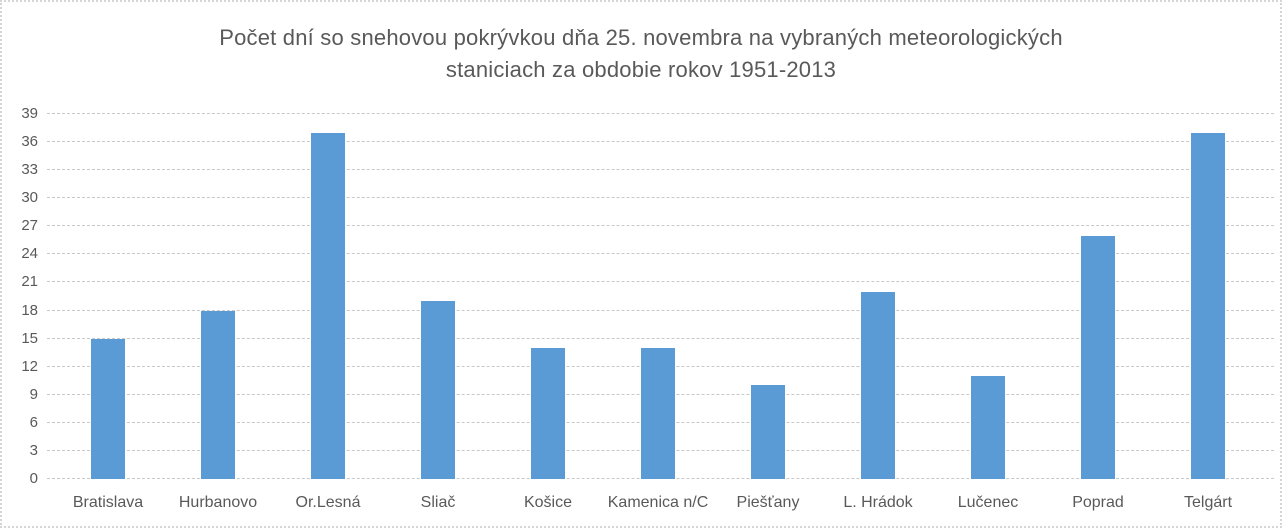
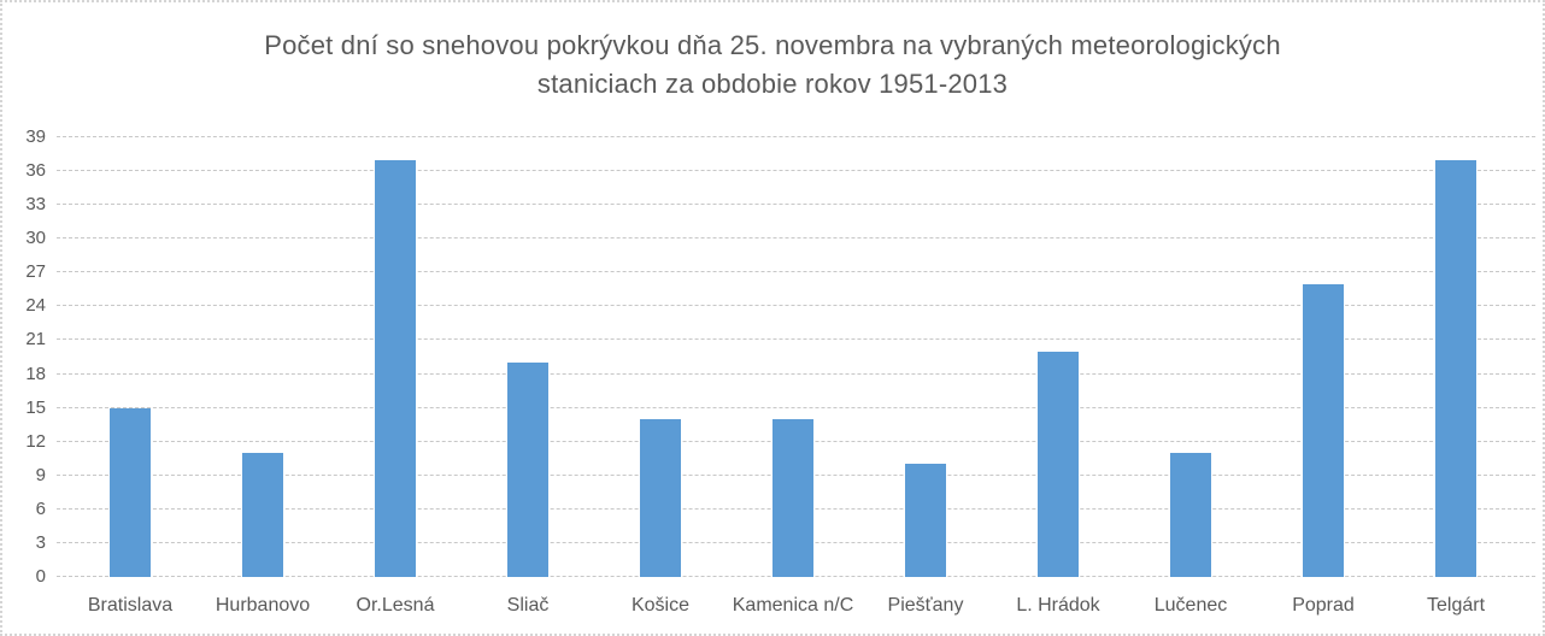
Hurbanovo: 18 -> 11
